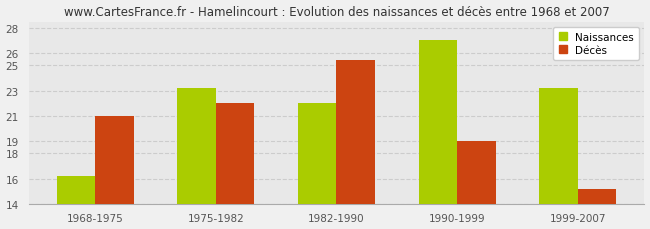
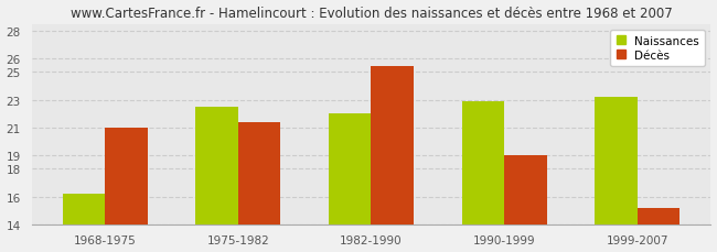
Naissances/1975-1982: 23.2 -> 22.5
Décès/1975-1982: 22.0 -> 21.4
Naissances/1990-1999: 27.0 -> 22.9
